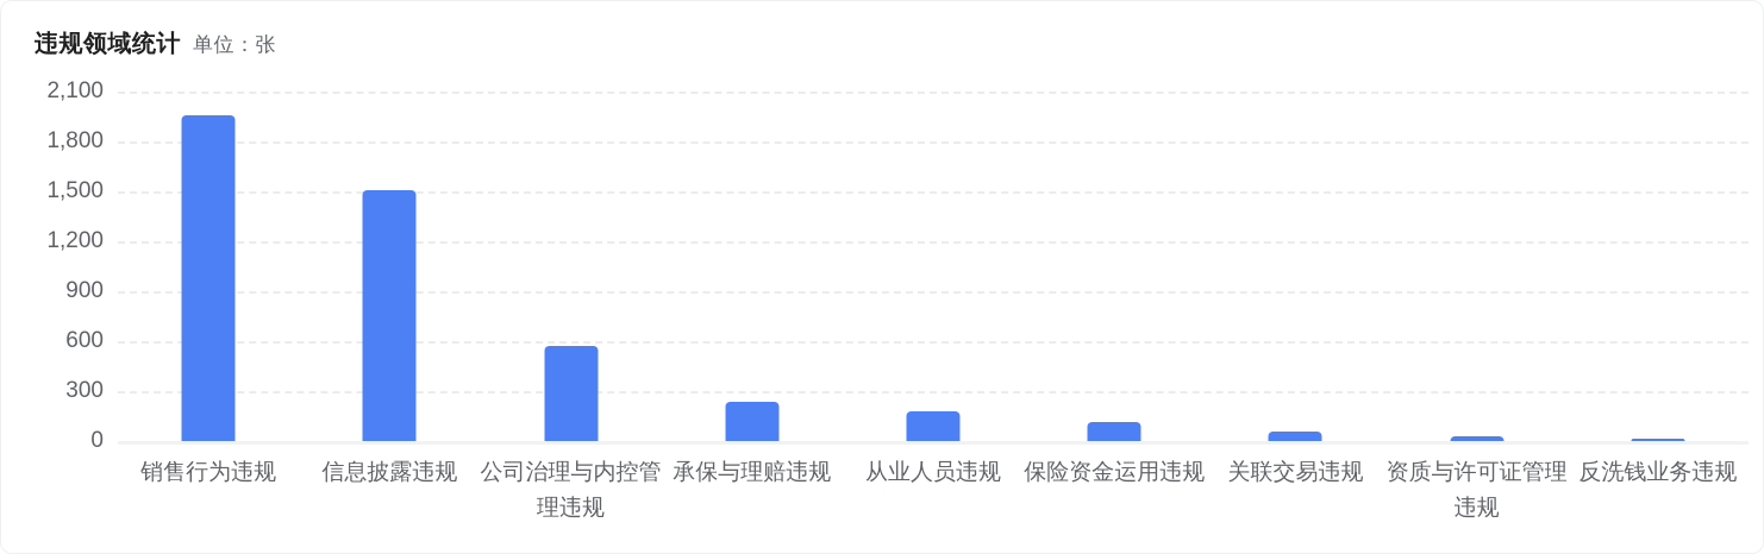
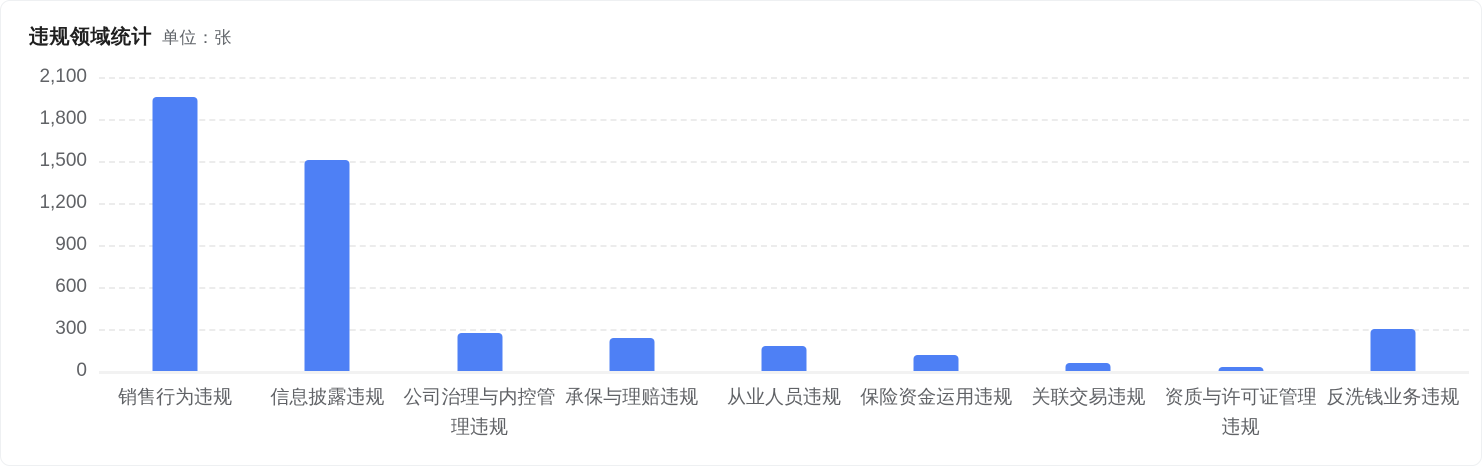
公司治理与内控管理违规: 570 -> 270
反洗钱业务违规: 10 -> 300
